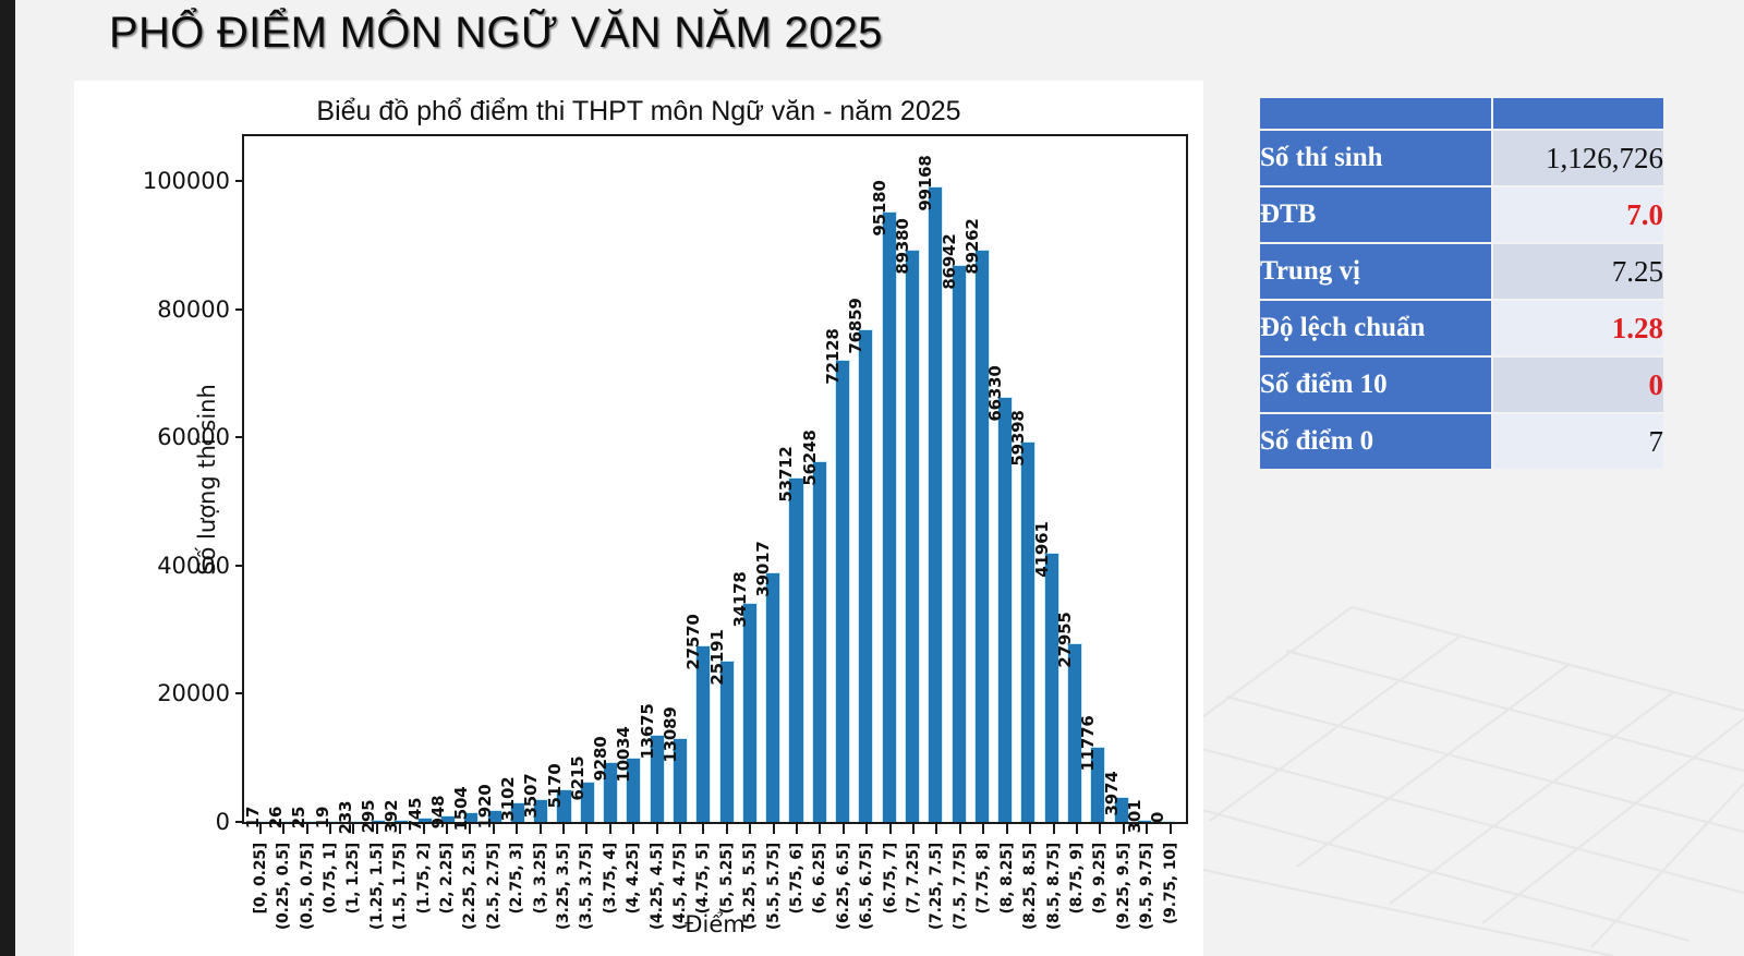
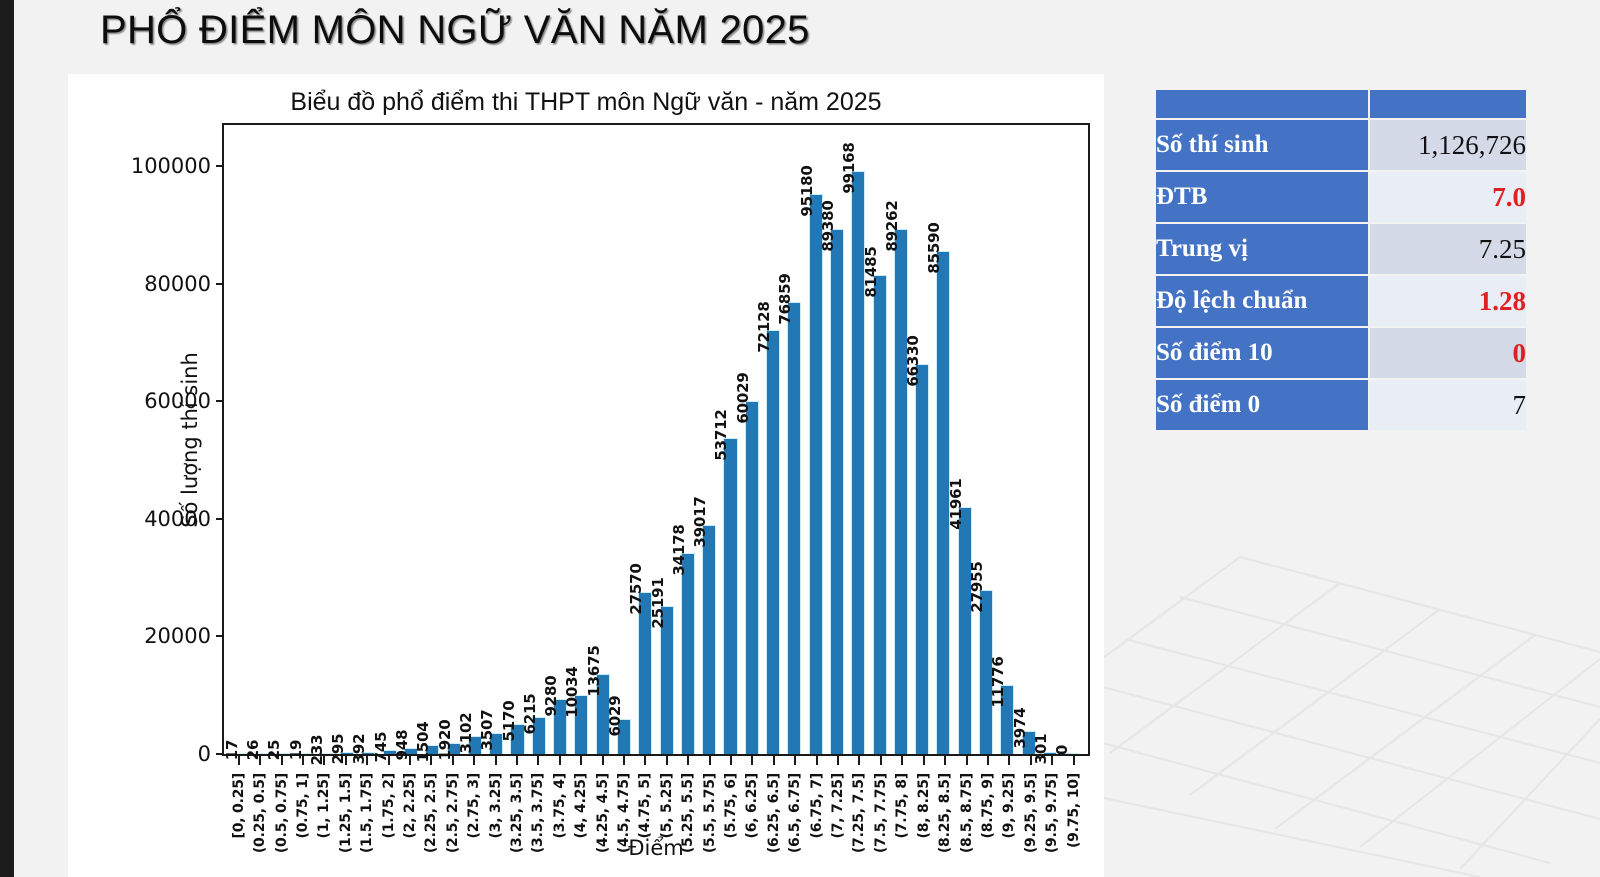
(4.5, 4.75]: 13089 -> 6029
(6, 6.25]: 56248 -> 60029
(7.5, 7.75]: 86942 -> 81485
(8.25, 8.5]: 59398 -> 85590
